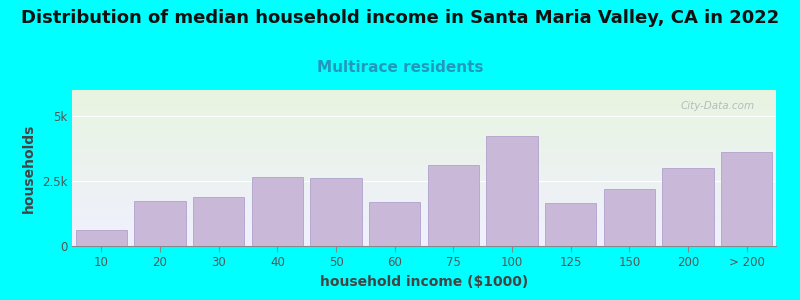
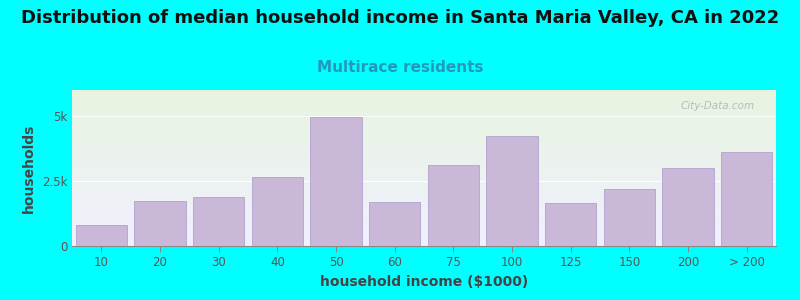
10: 0.60k -> 0.80k
50: 2.60k -> 4.95k
